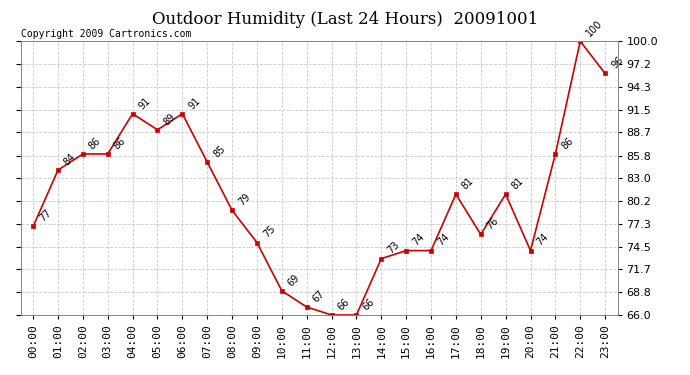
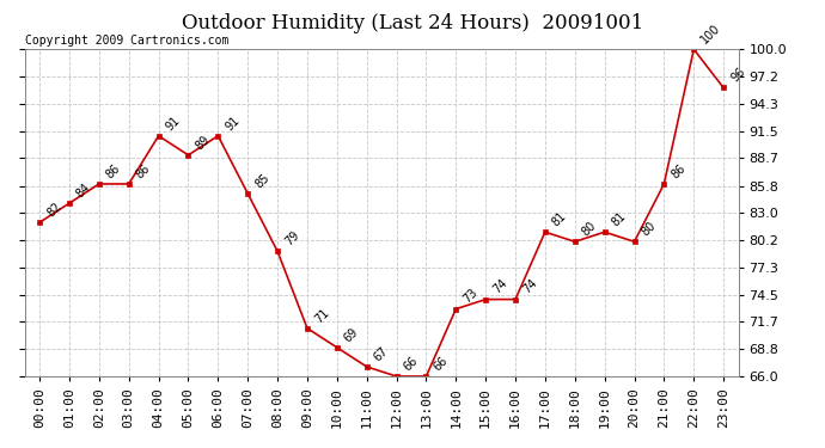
00:00: 77 -> 82
09:00: 75 -> 71
18:00: 76 -> 80
20:00: 74 -> 80
